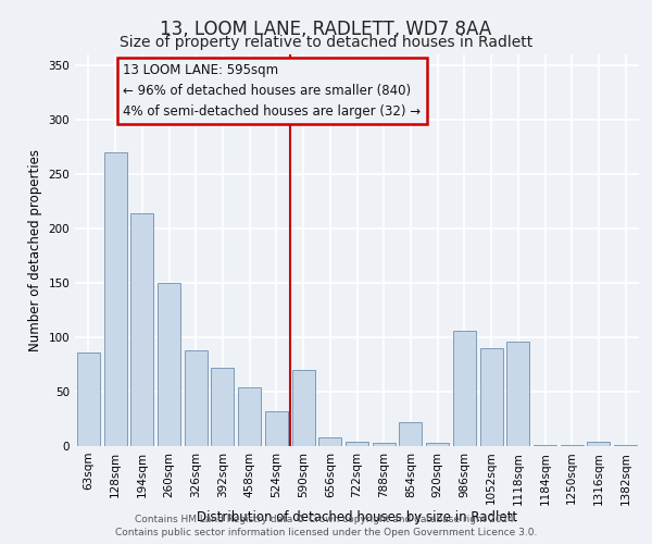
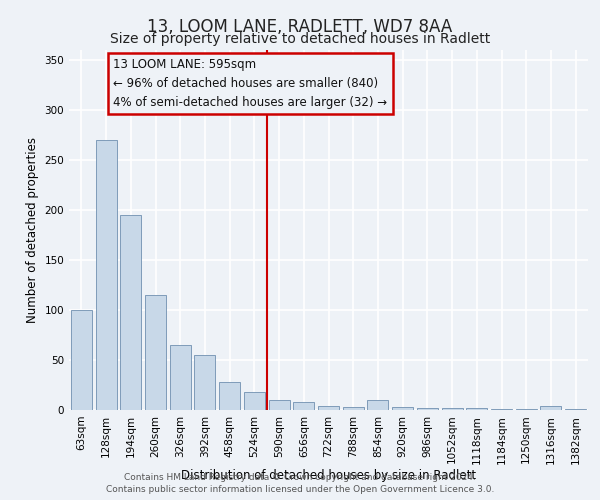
63sqm: 86 -> 100
194sqm: 214 -> 195
260sqm: 150 -> 115
326sqm: 88 -> 65
392sqm: 72 -> 55
458sqm: 54 -> 28
524sqm: 32 -> 18
590sqm: 70 -> 10
854sqm: 22 -> 10
986sqm: 106 -> 2
1052sqm: 90 -> 2
1118sqm: 96 -> 2
